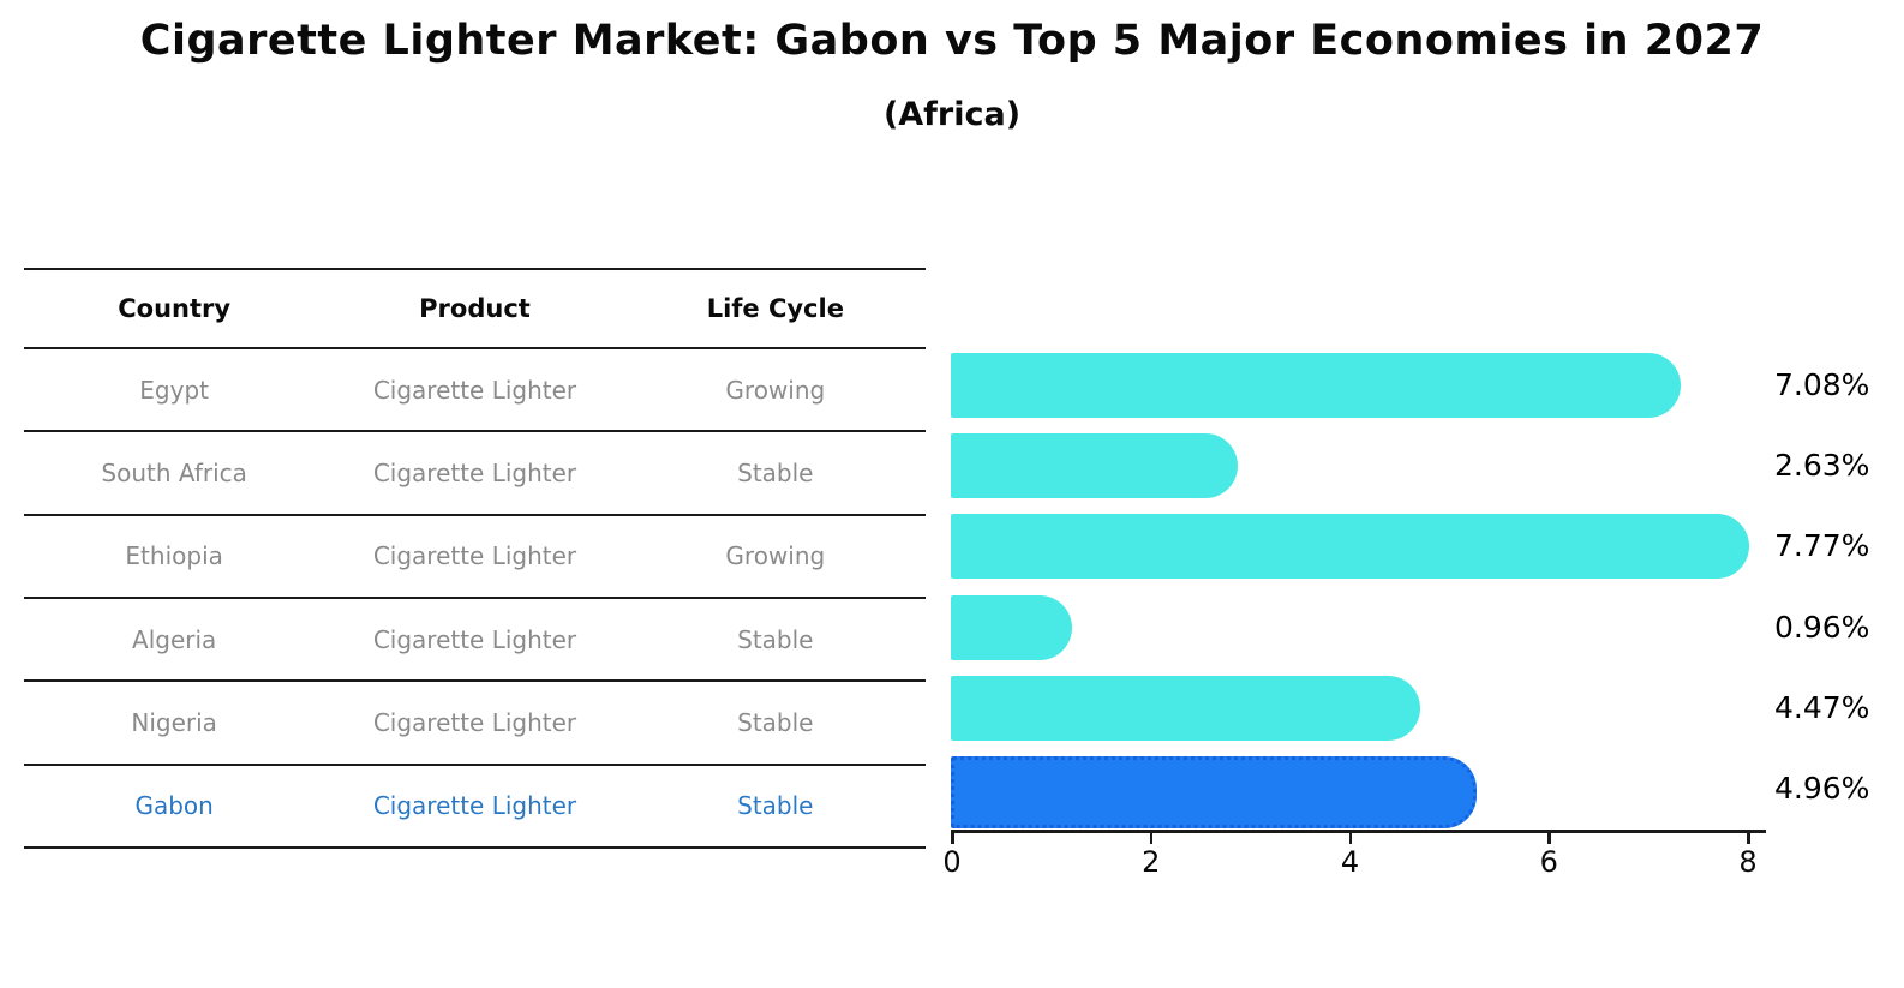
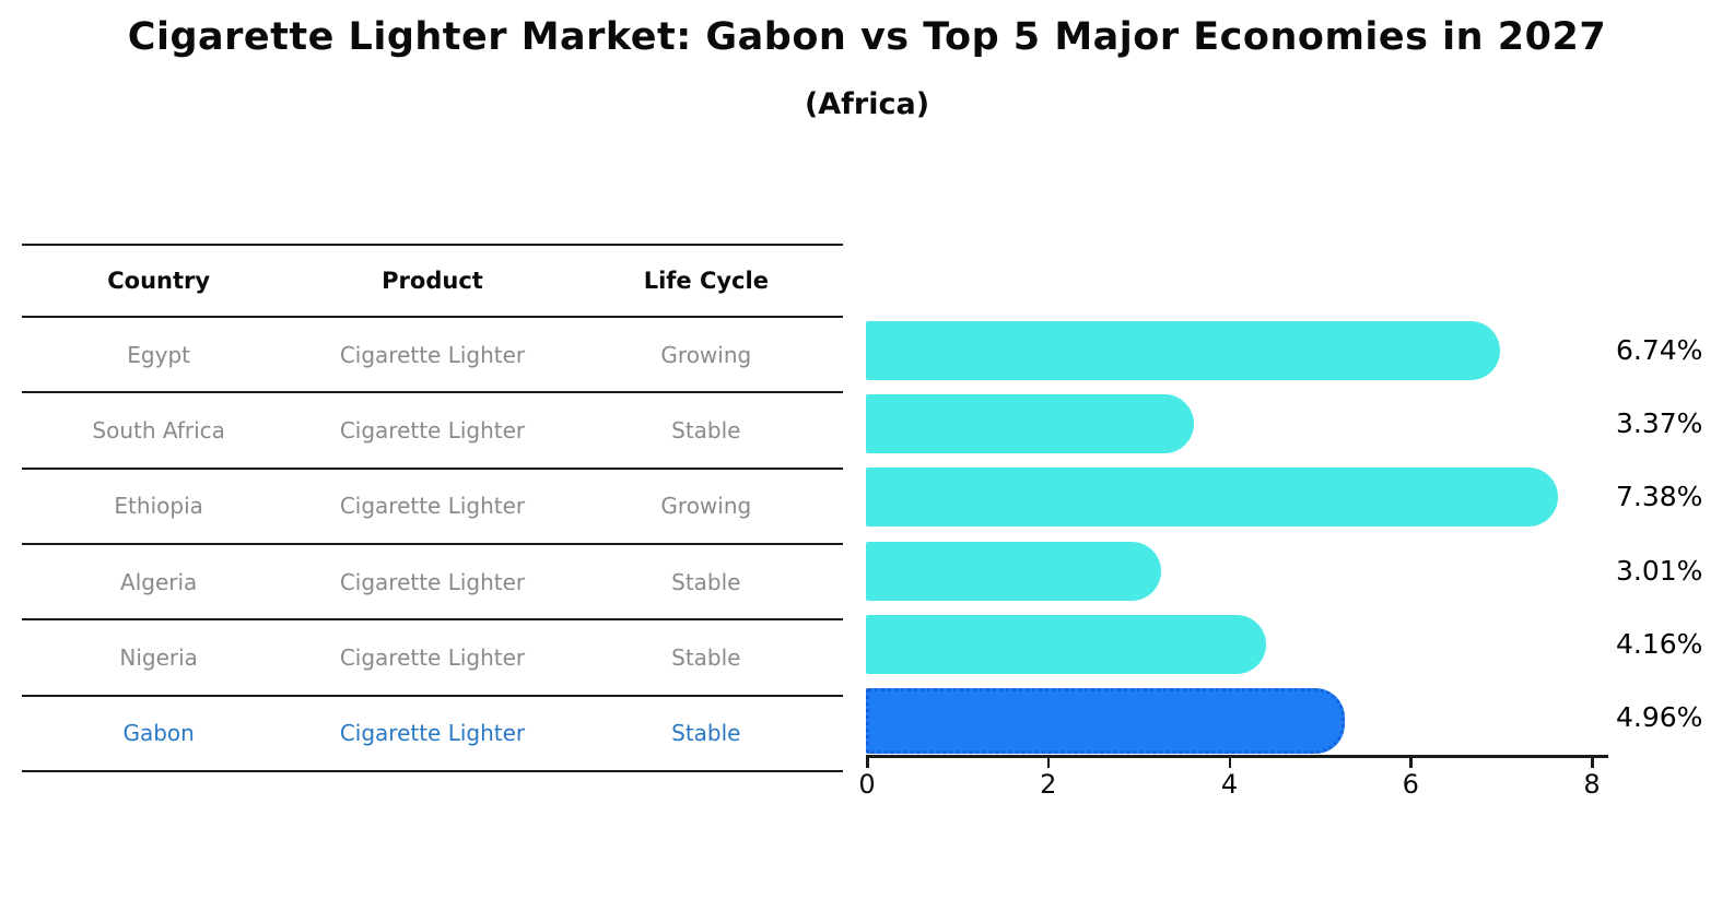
Egypt: 7.08% -> 6.74%
South Africa: 2.63% -> 3.37%
Ethiopia: 7.77% -> 7.38%
Algeria: 0.96% -> 3.01%
Nigeria: 4.47% -> 4.16%
